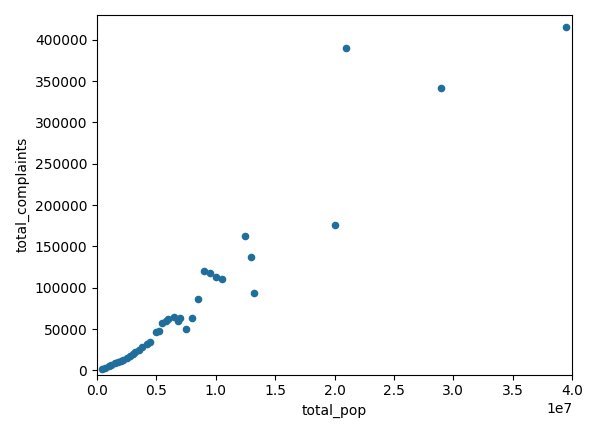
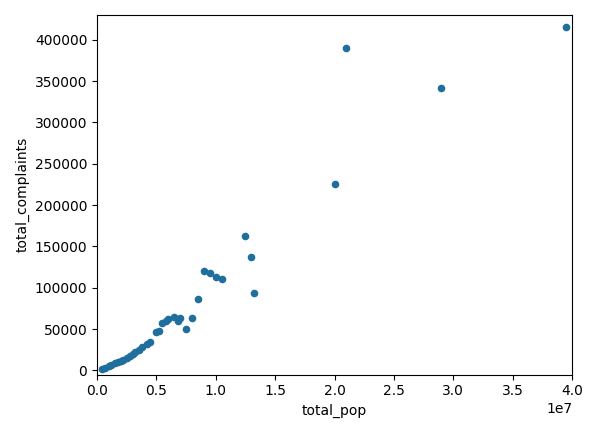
2.0: 176000 -> 226000
